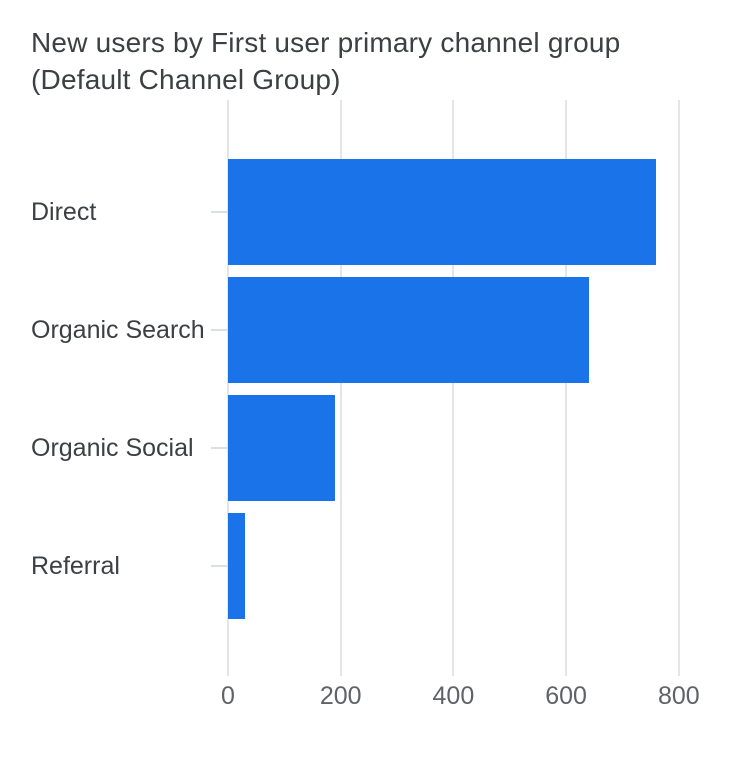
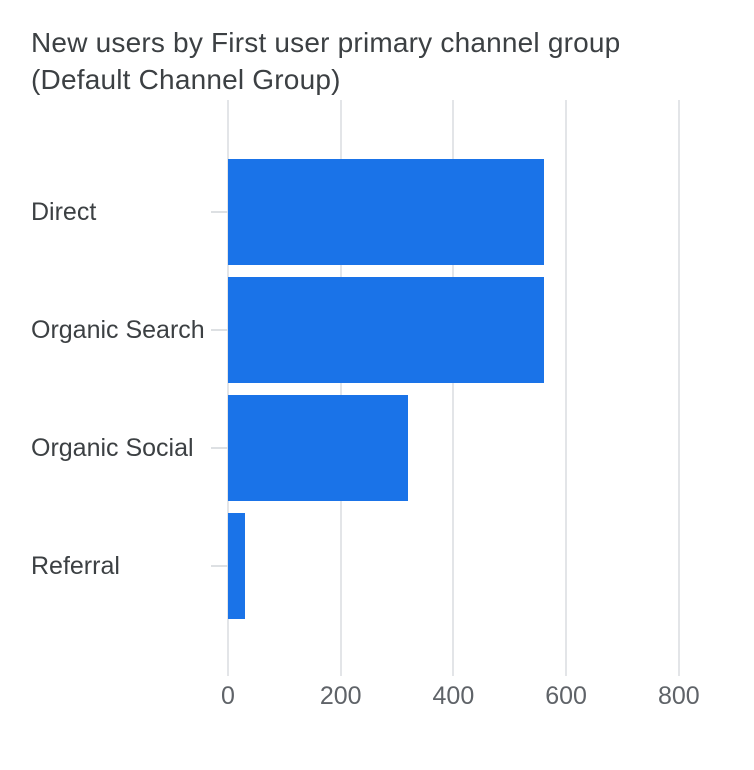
Direct: 760 -> 560
Organic Search: 640 -> 560
Organic Social: 190 -> 320
